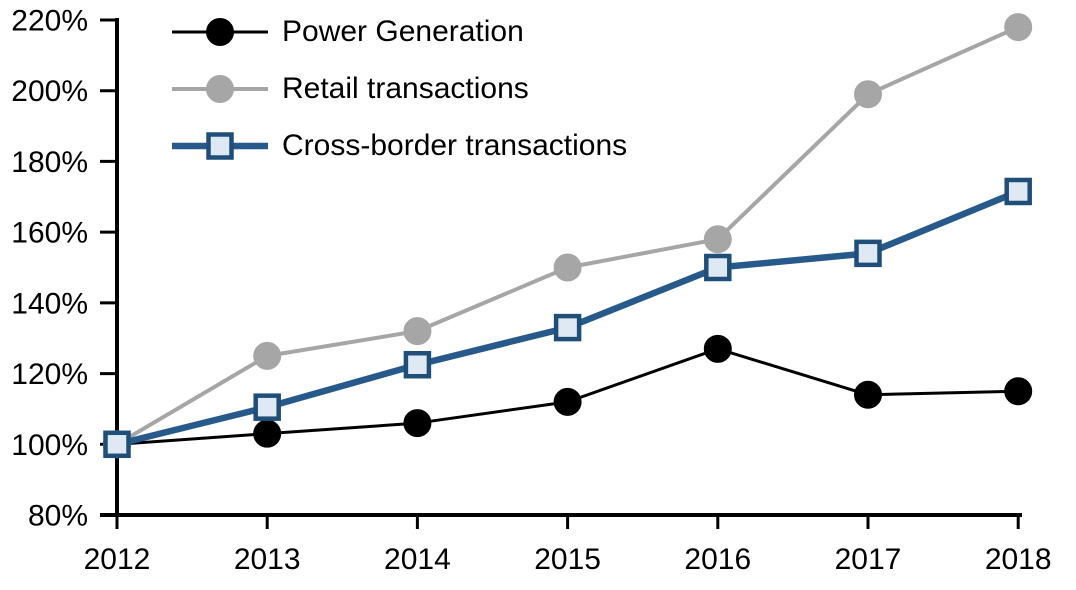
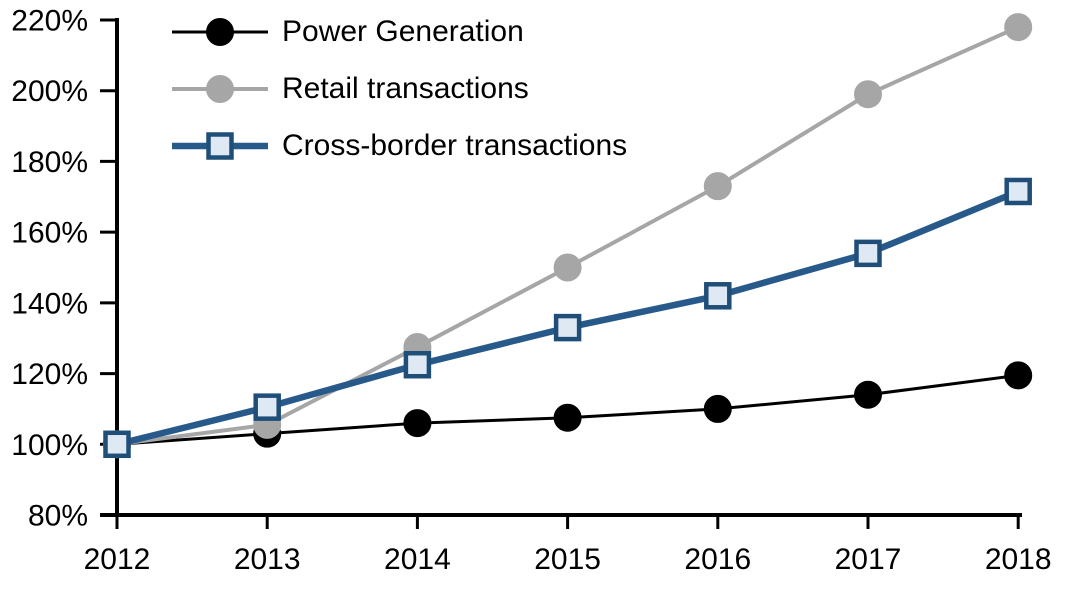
Retail transactions/2013: 125% -> 106%
Retail transactions/2014: 132% -> 128%
Power Generation/2015: 112% -> 108%
Power Generation/2016: 127% -> 110%
Retail transactions/2016: 158% -> 173%
Cross-border transactions/2016: 150% -> 142%
Power Generation/2018: 115% -> 120%
